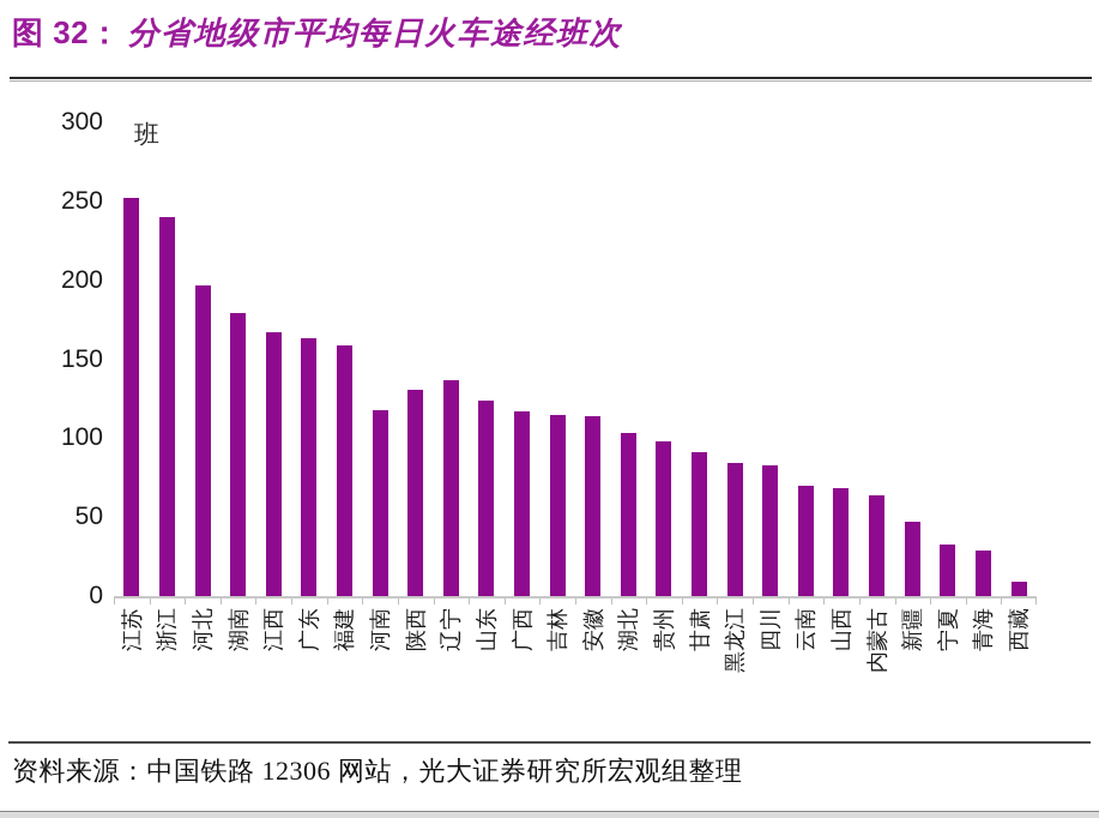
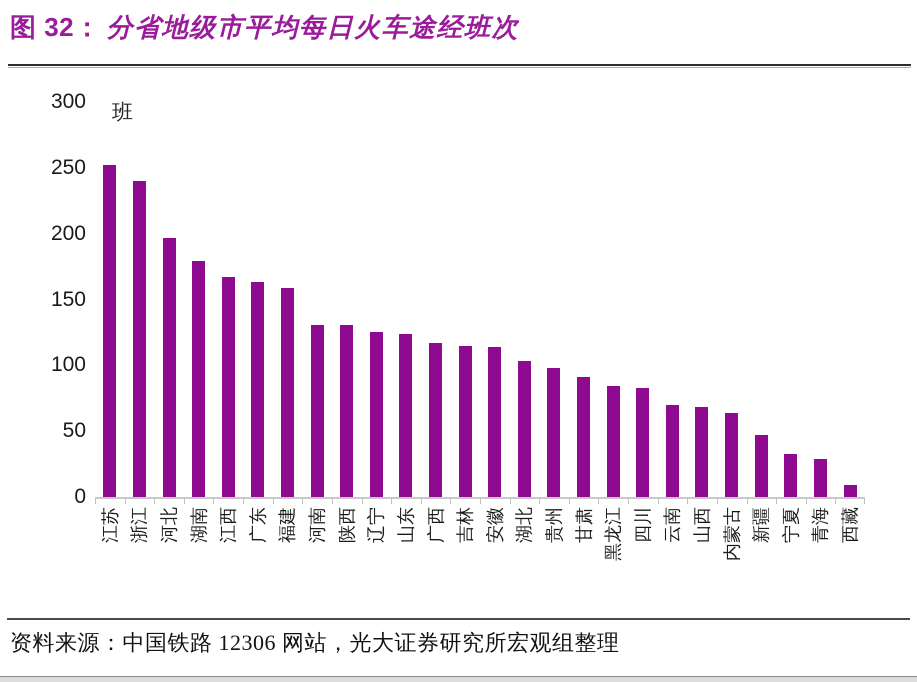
河南: 118 -> 131
辽宁: 137 -> 125
